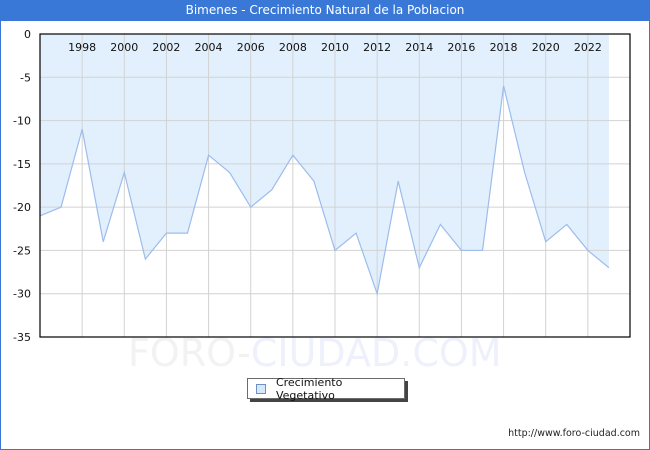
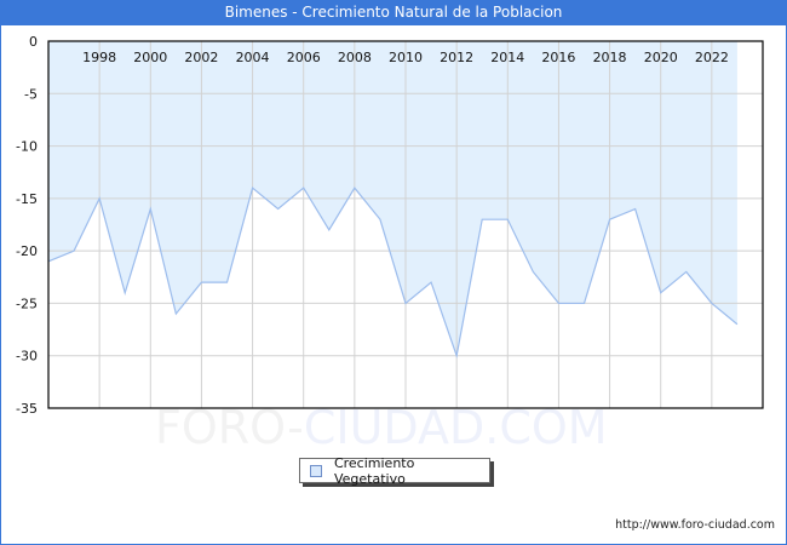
1998: -11 -> -15
2006: -20 -> -14
2014: -27 -> -17
2018: -6 -> -17
